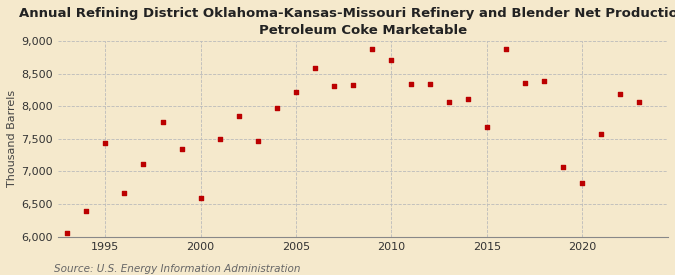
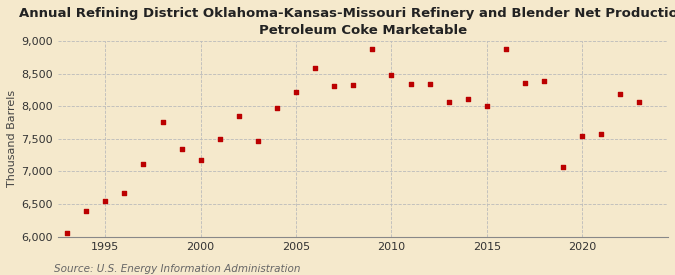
1995: 7,440 -> 6,540
2000: 6,600 -> 7,170
2010: 8,700 -> 8,470
2015: 7,680 -> 8,010
2020: 6,820 -> 7,550
